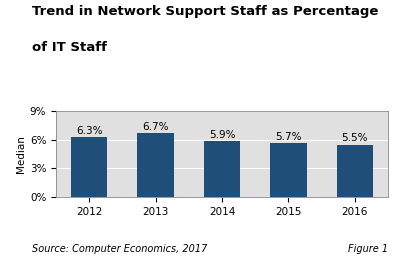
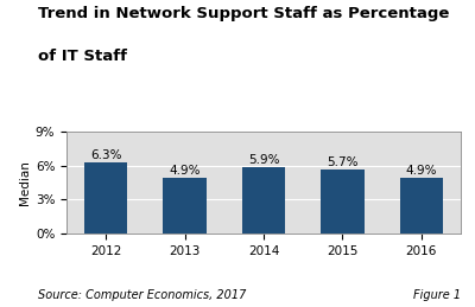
2013: 6.7% -> 4.9%
2016: 5.5% -> 4.9%
